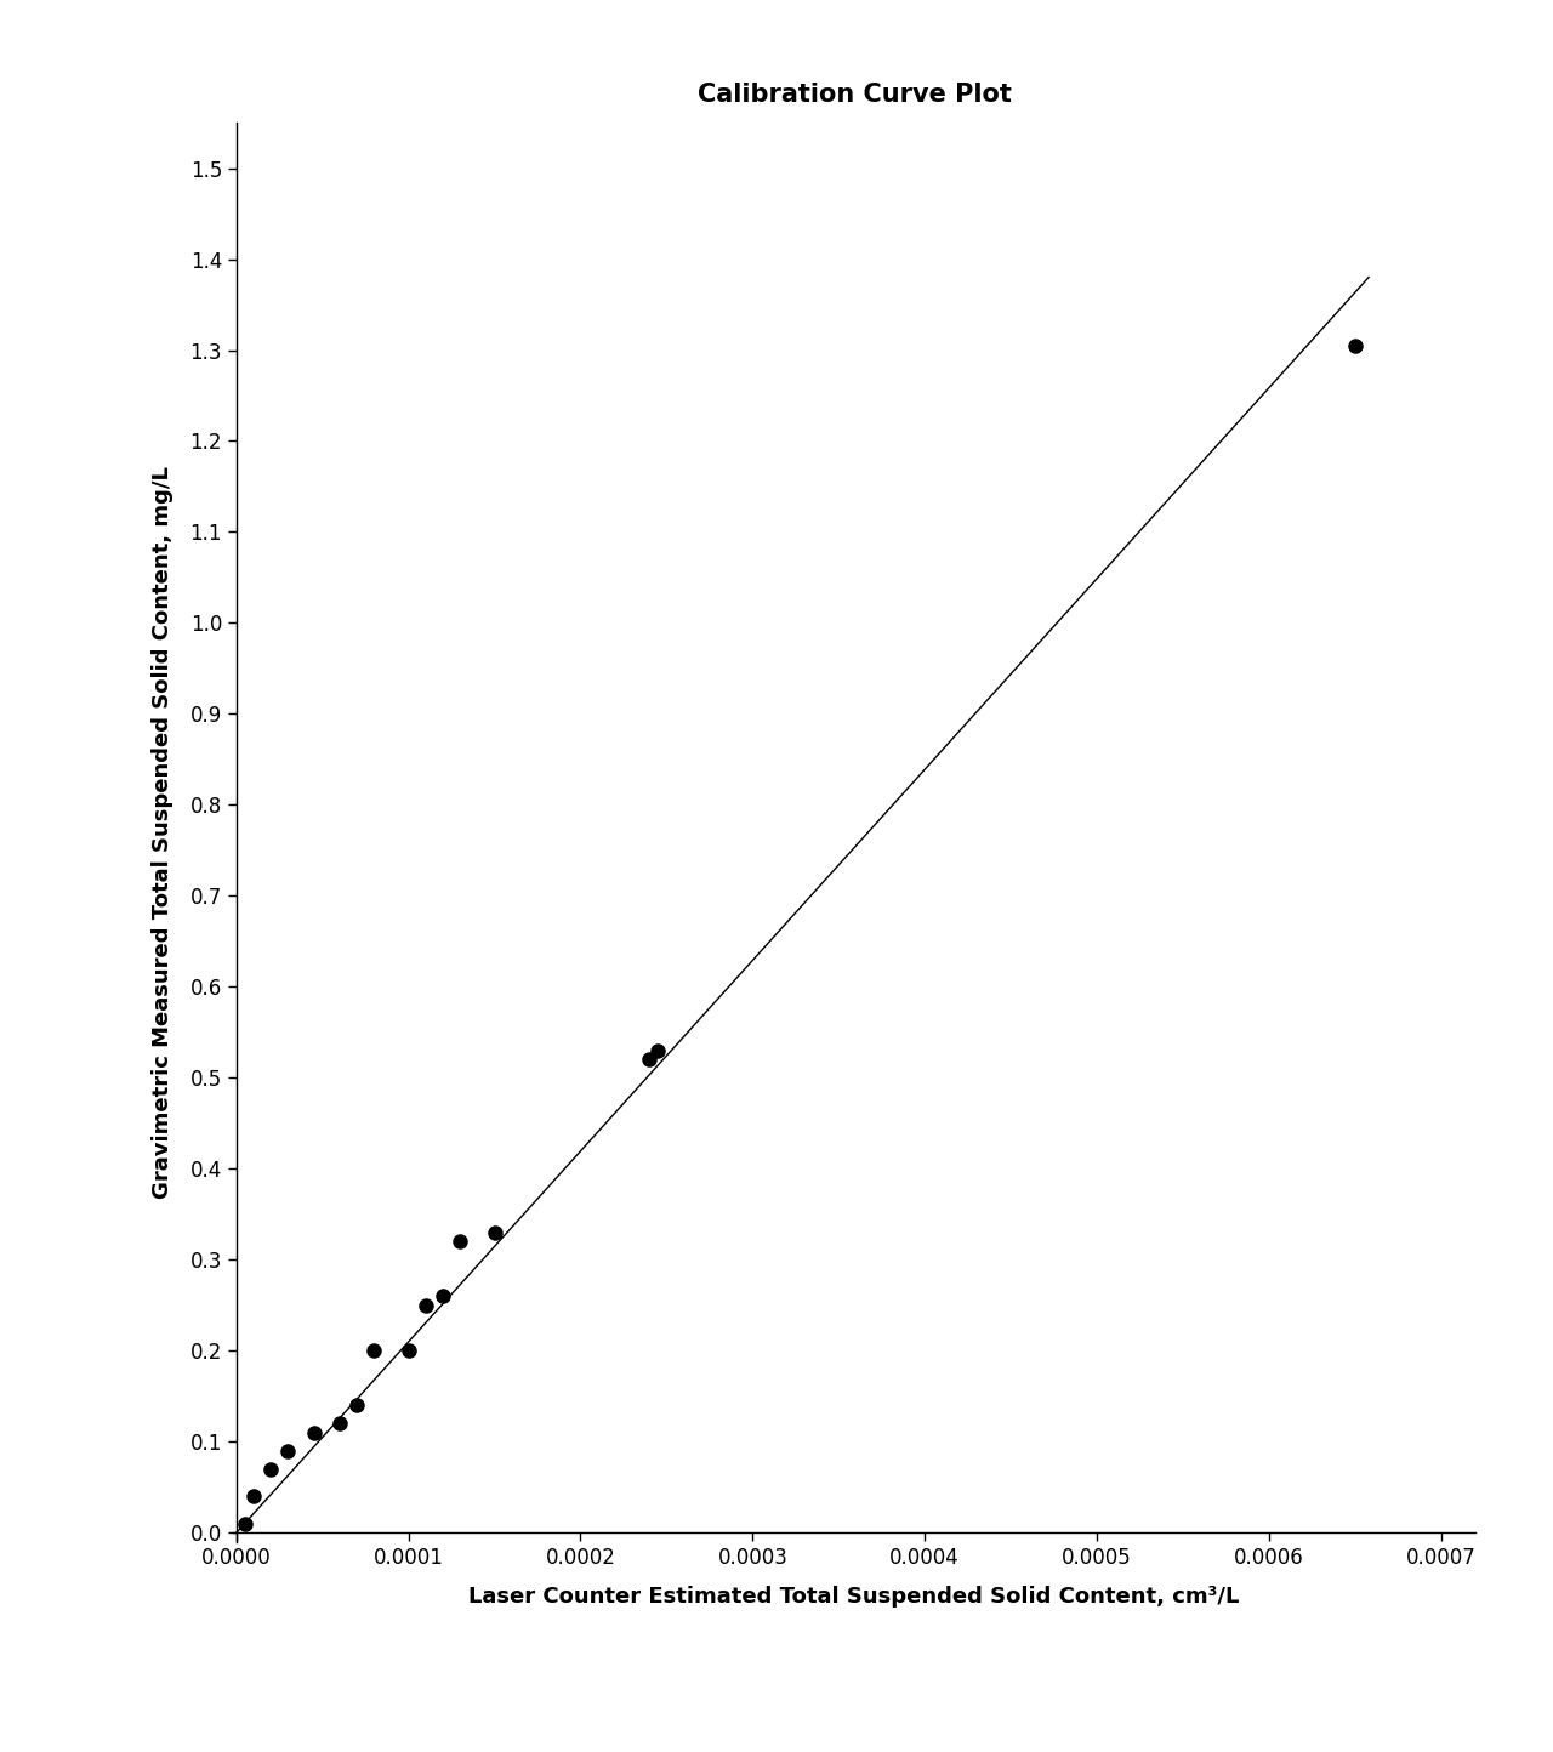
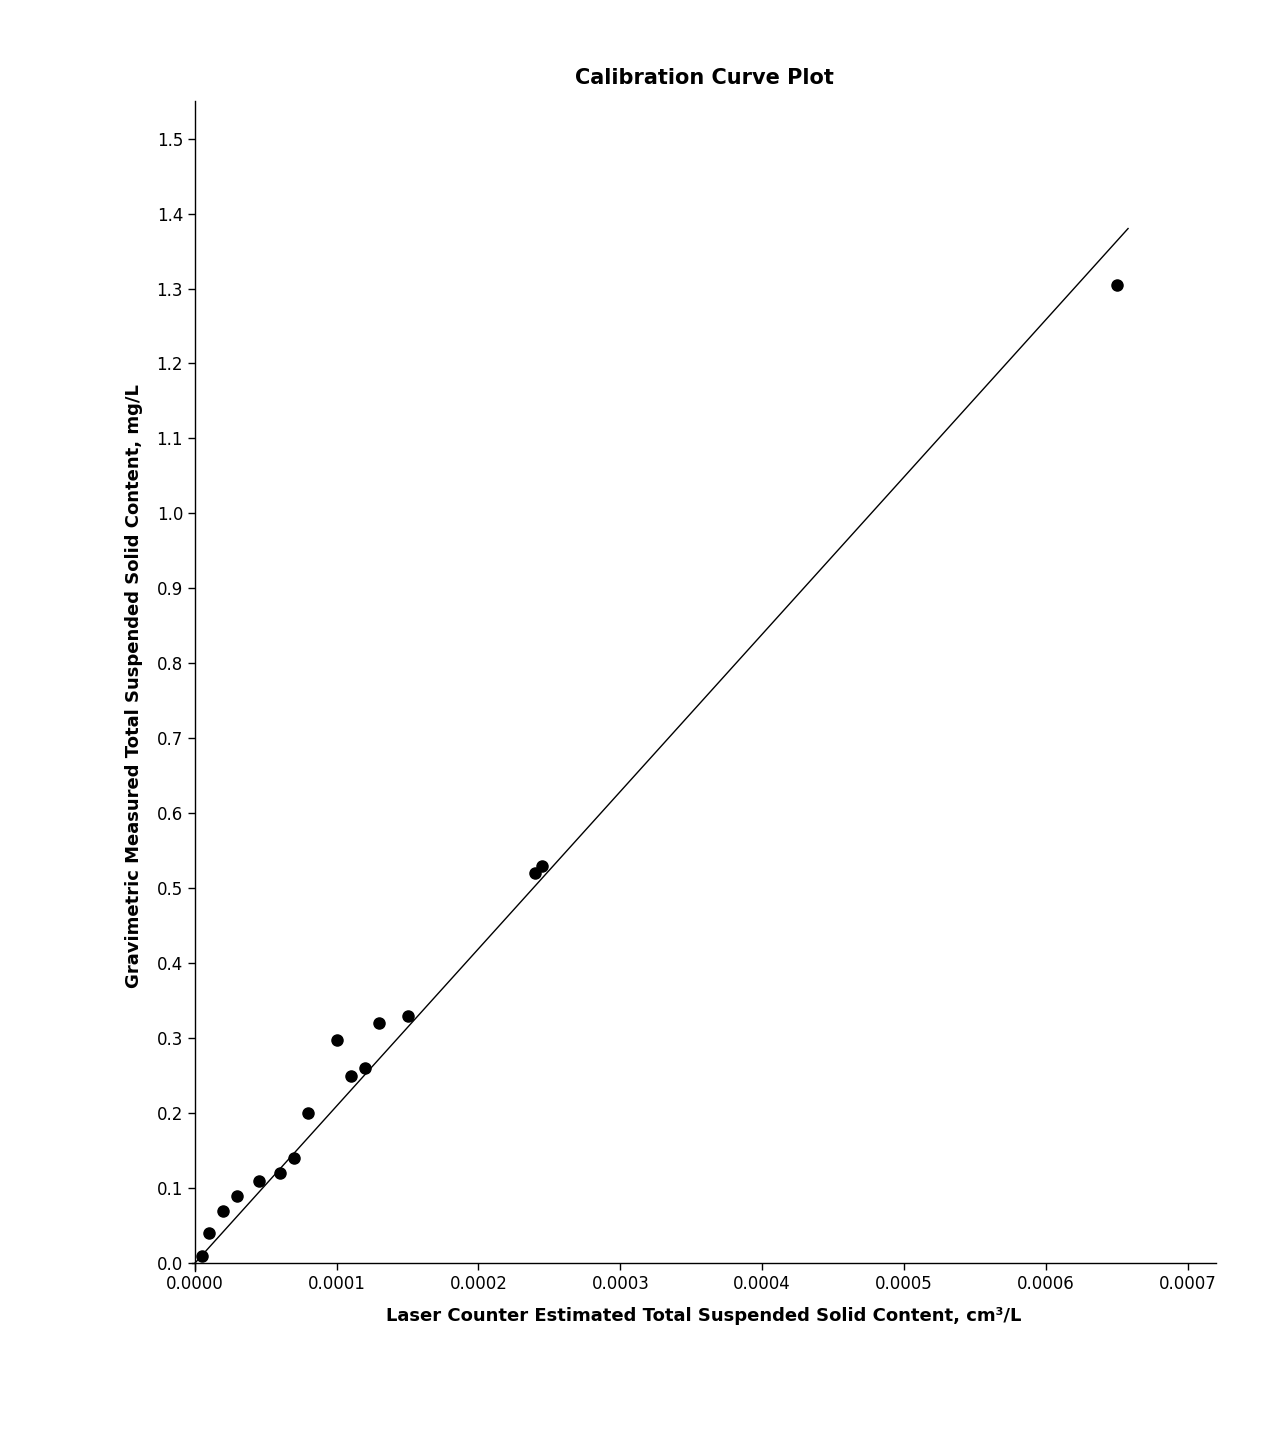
0.0001: 0.200 -> 0.298
